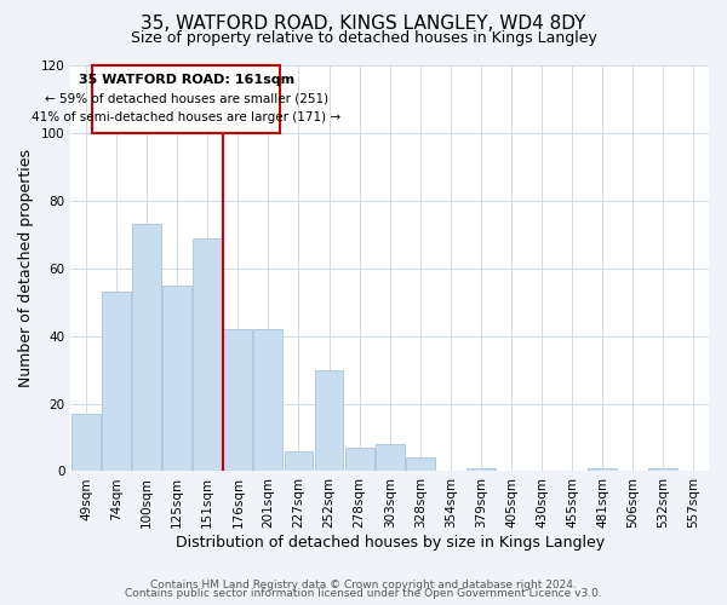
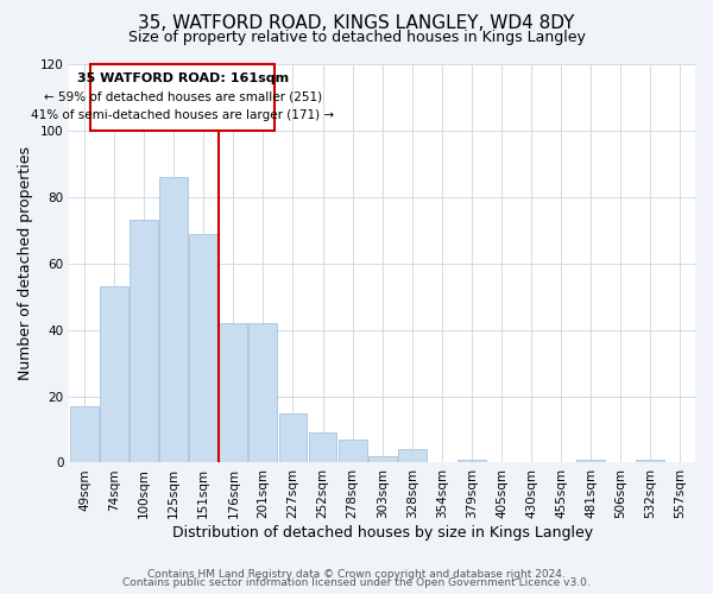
125sqm: 55 -> 86
227sqm: 6 -> 15
252sqm: 30 -> 9
303sqm: 8 -> 2
